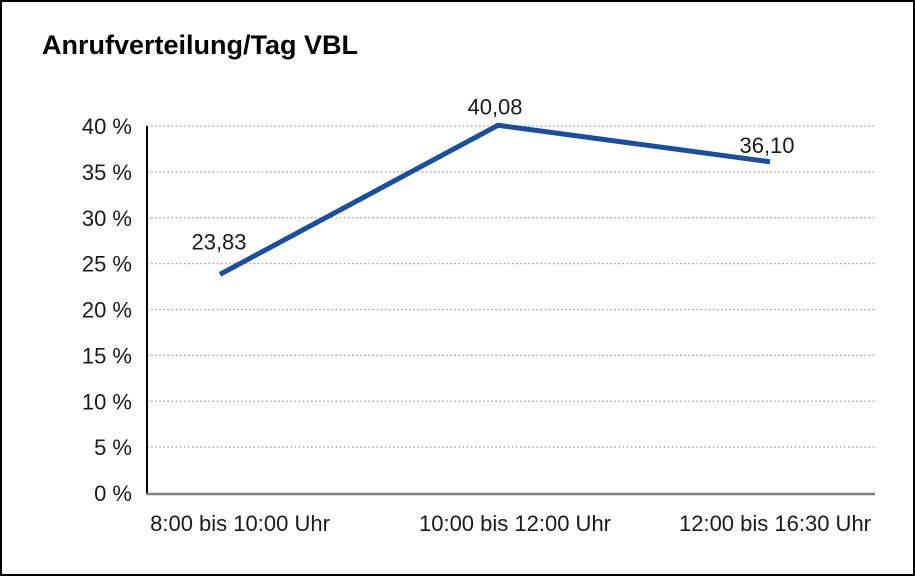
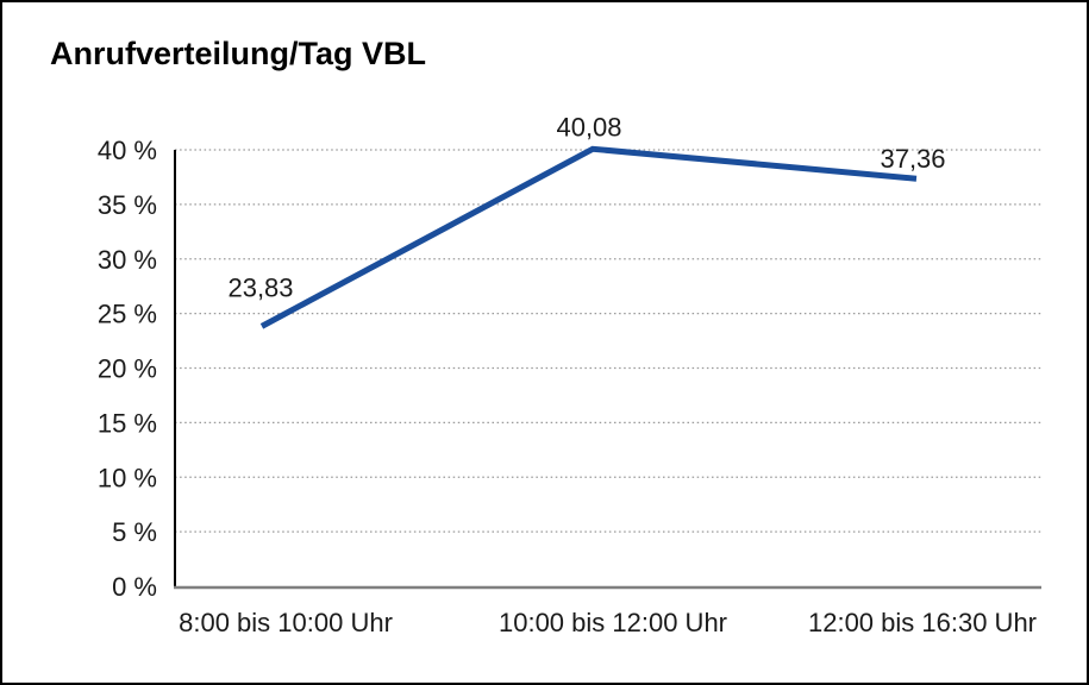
12:00 bis 16:30 Uhr: 36,10 -> 37,36
